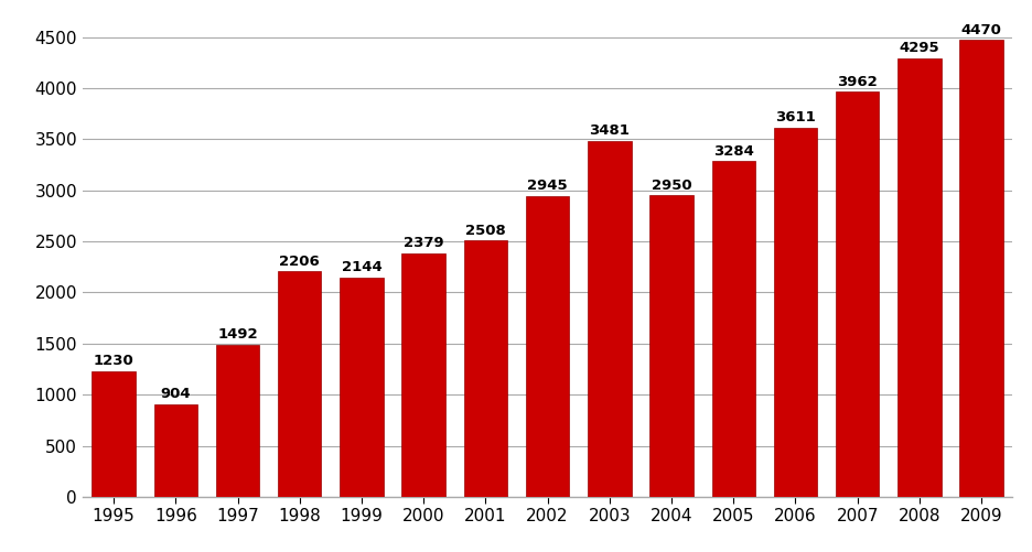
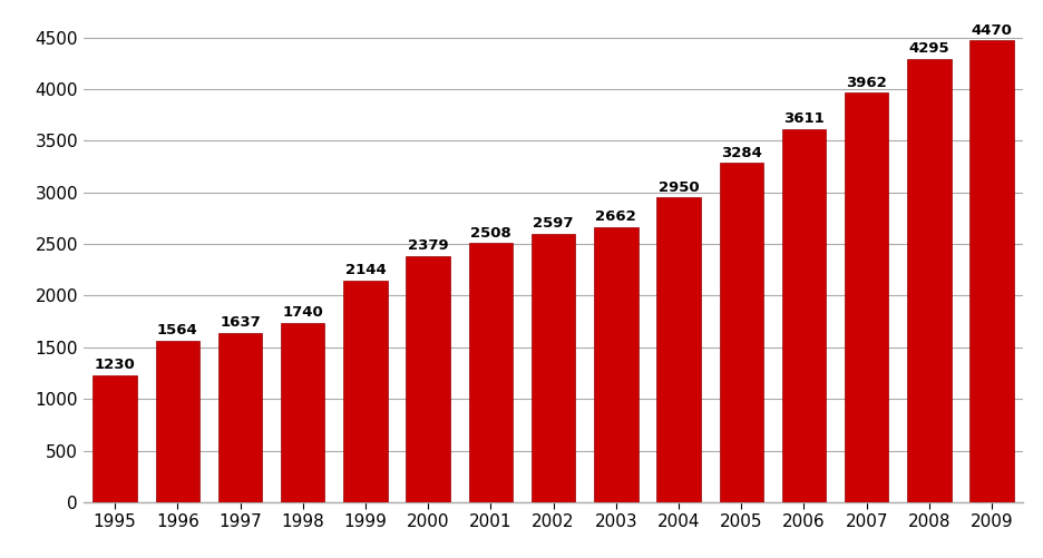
1996: 904 -> 1564
1997: 1492 -> 1637
1998: 2206 -> 1740
2002: 2945 -> 2597
2003: 3481 -> 2662
